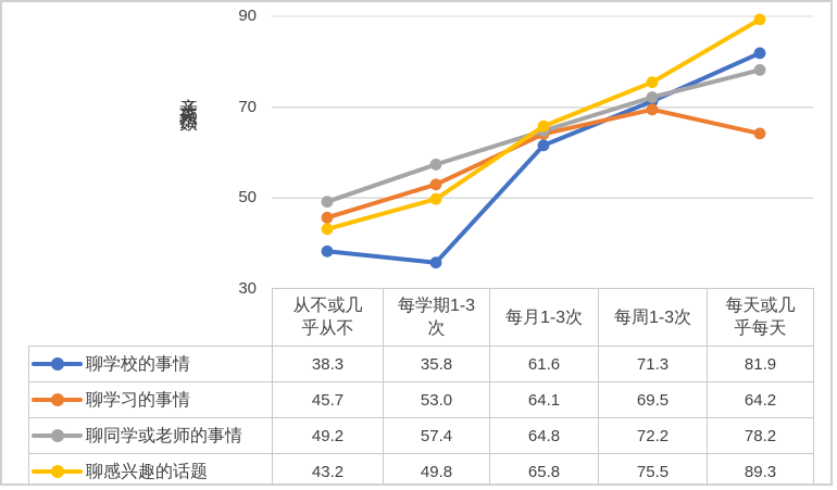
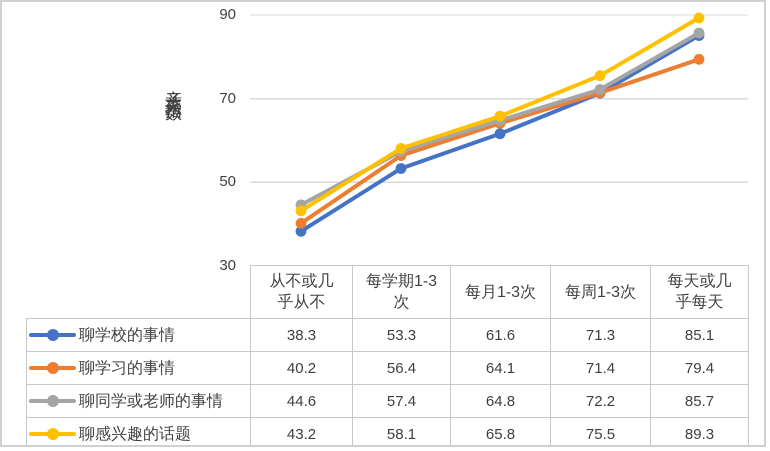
聊学习的事情/从不或几乎从不: 45.7 -> 40.2
聊同学或老师的事情/从不或几乎从不: 49.2 -> 44.6
聊学校的事情/每学期1-3次: 35.8 -> 53.3
聊学习的事情/每学期1-3次: 53.0 -> 56.4
聊感兴趣的话题/每学期1-3次: 49.8 -> 58.1
聊学习的事情/每周1-3次: 69.5 -> 71.4
聊学校的事情/每天或几乎每天: 81.9 -> 85.1
聊学习的事情/每天或几乎每天: 64.2 -> 79.4
聊同学或老师的事情/每天或几乎每天: 78.2 -> 85.7
